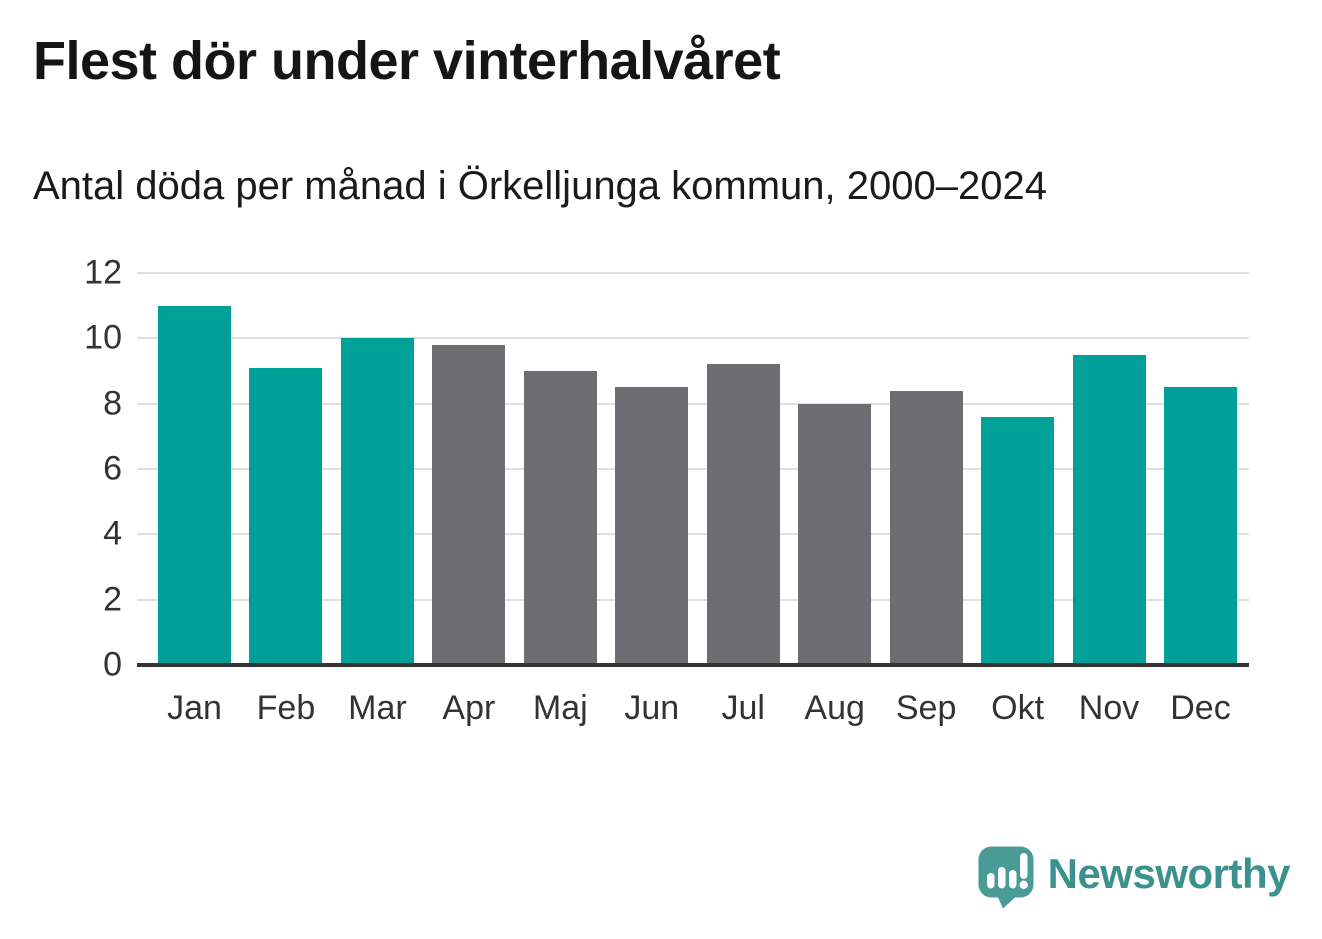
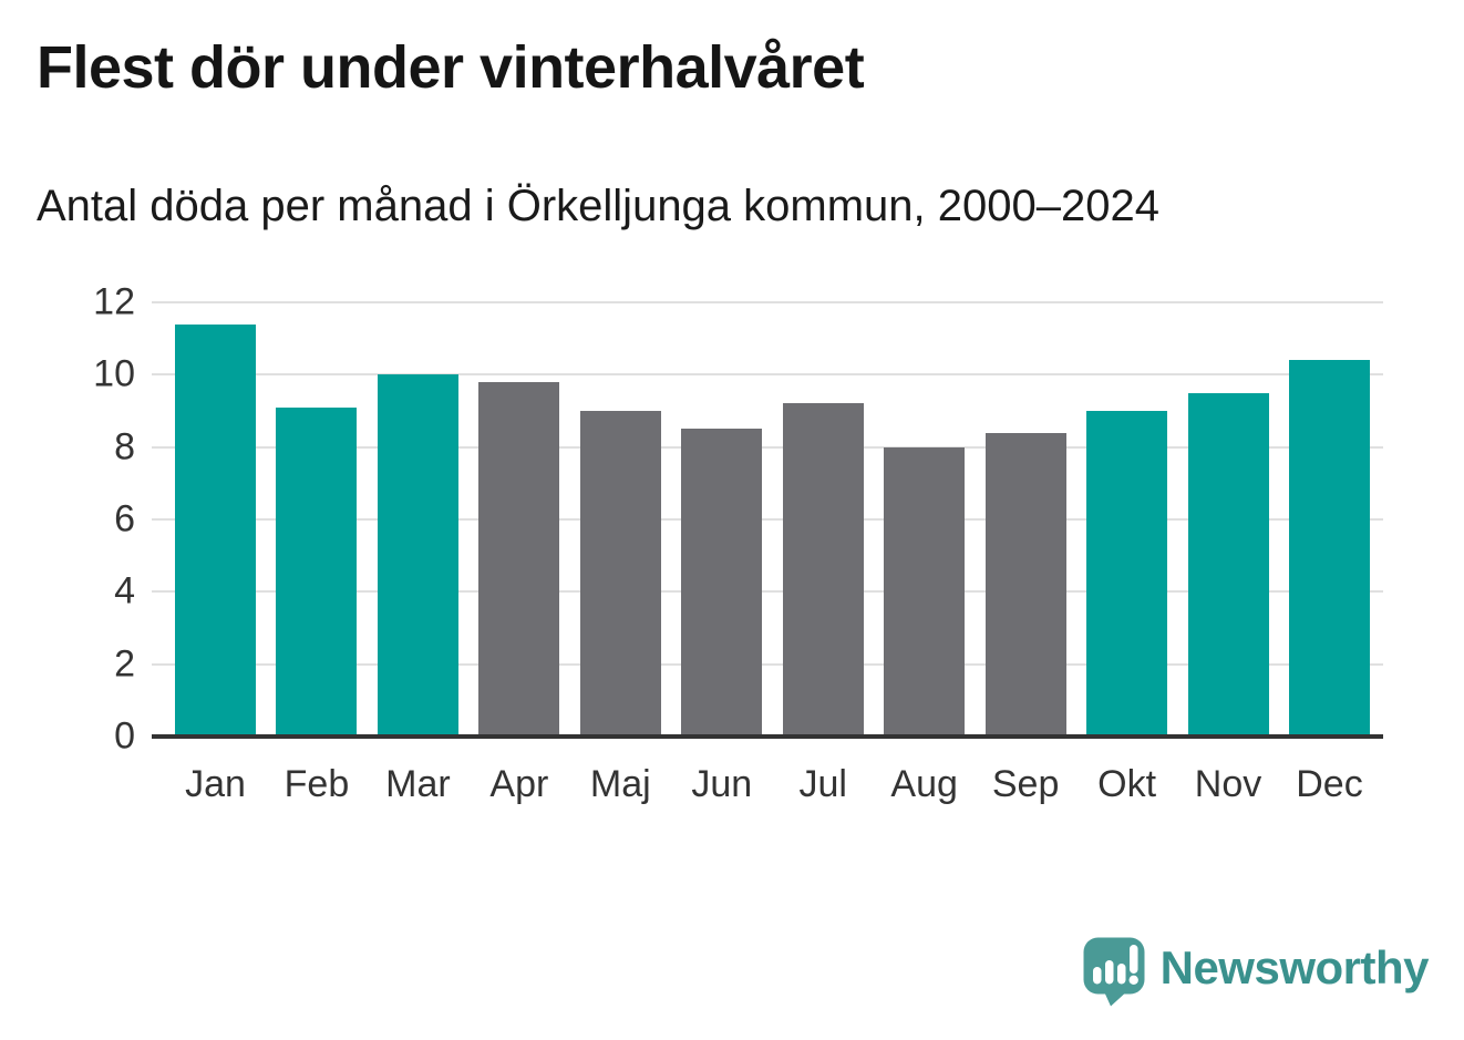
Jan: 11.0 -> 11.4
Okt: 7.6 -> 9.0
Dec: 8.5 -> 10.4
